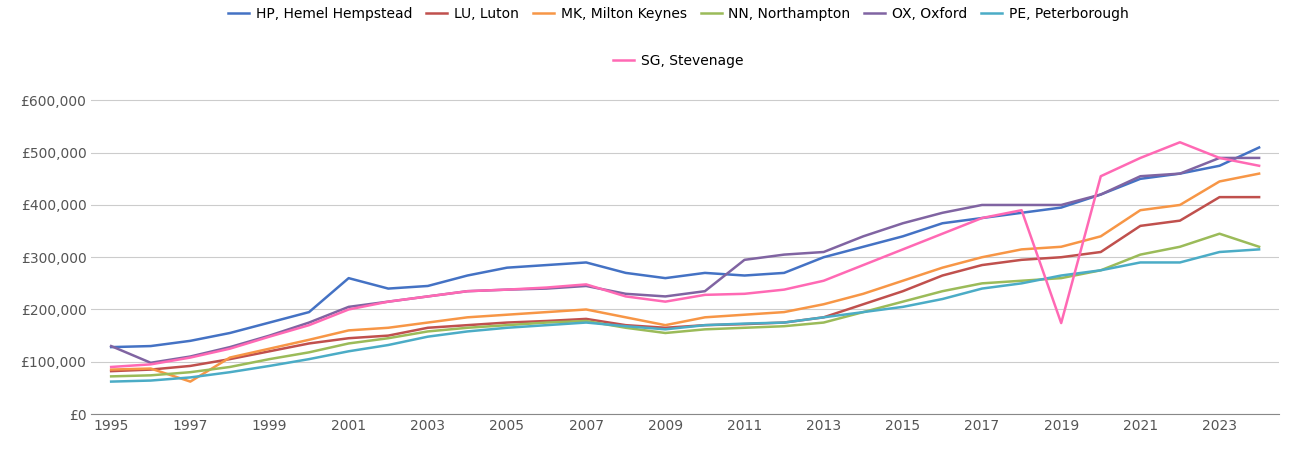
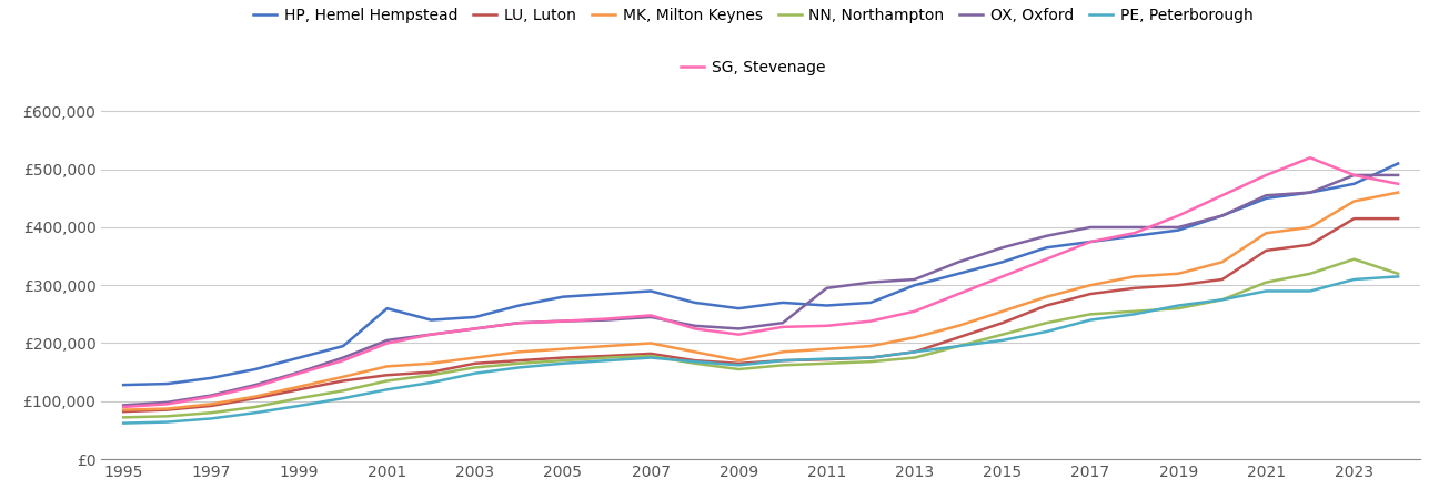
OX, Oxford/1995: £130,000 -> £93,000
MK, Milton Keynes/1997: £62,000 -> £95,000
SG, Stevenage/2019: £174,000 -> £420,000
